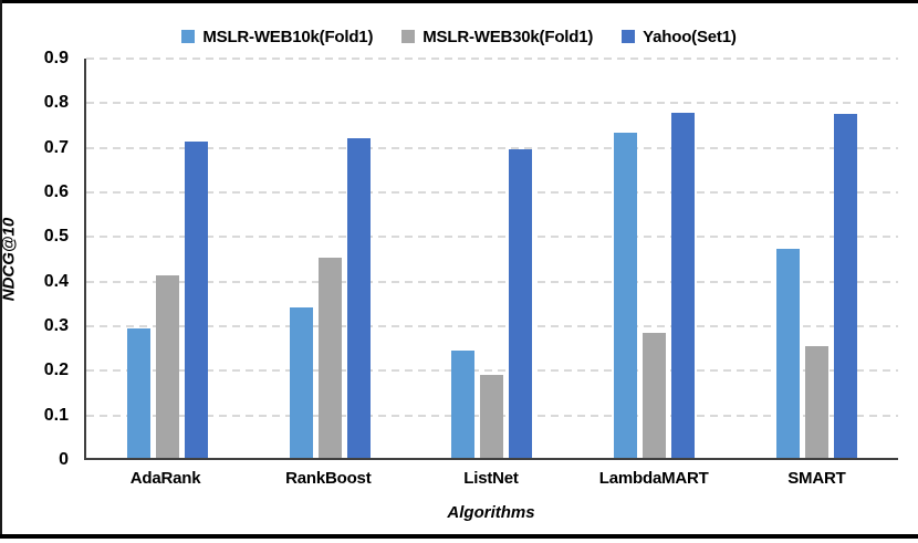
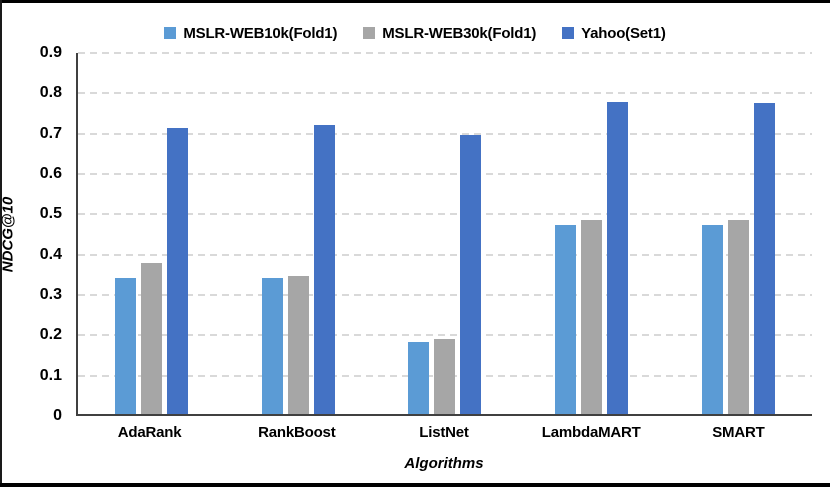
MSLR-WEB10k(Fold1)/AdaRank: 0.29 -> 0.34
MSLR-WEB30k(Fold1)/AdaRank: 0.41 -> 0.37
MSLR-WEB30k(Fold1)/RankBoost: 0.45 -> 0.34
MSLR-WEB10k(Fold1)/ListNet: 0.24 -> 0.18
MSLR-WEB10k(Fold1)/LambdaMART: 0.73 -> 0.47
MSLR-WEB30k(Fold1)/LambdaMART: 0.28 -> 0.48
MSLR-WEB30k(Fold1)/SMART: 0.25 -> 0.48
